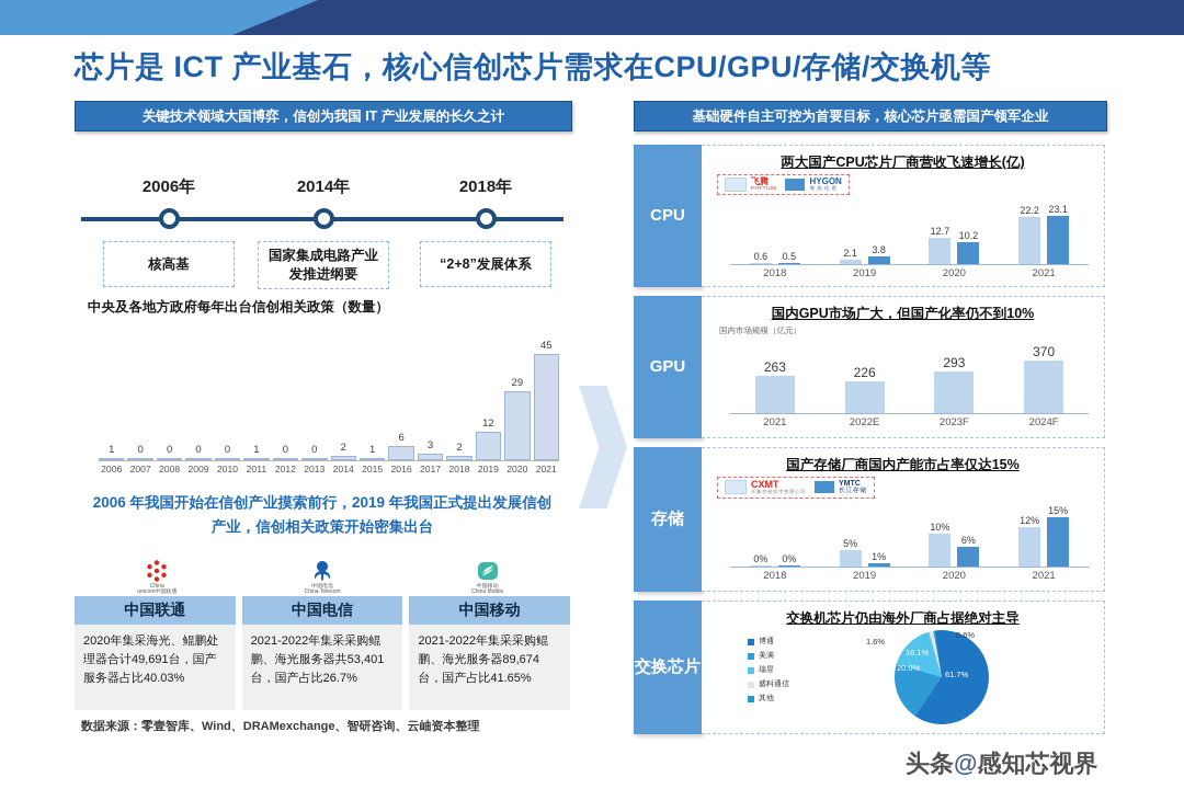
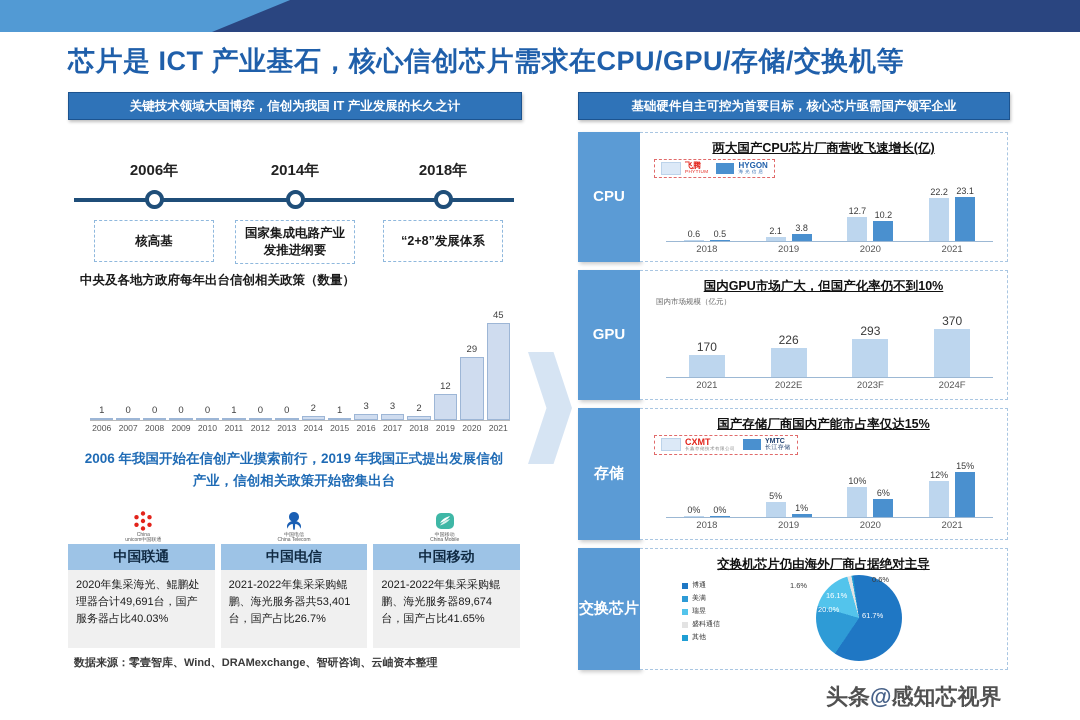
中央及各地方政府每年出台信创相关政策（数量）/2016: 6 -> 3
国内GPU市场广大，但国产化率仍不到10%/2021: 263 -> 170
